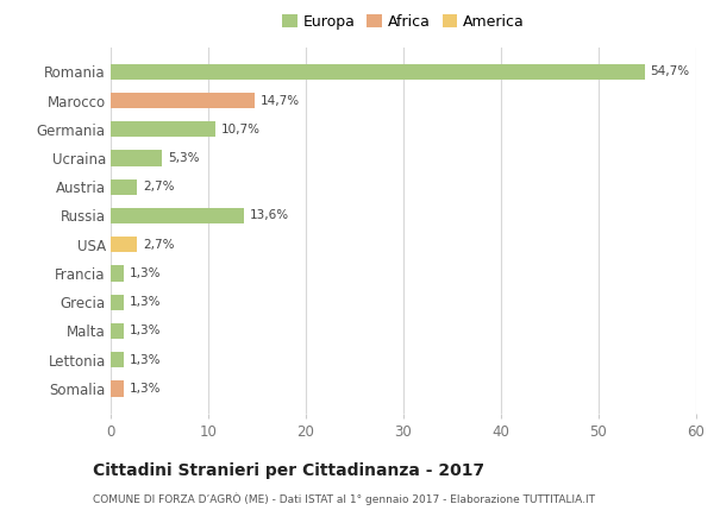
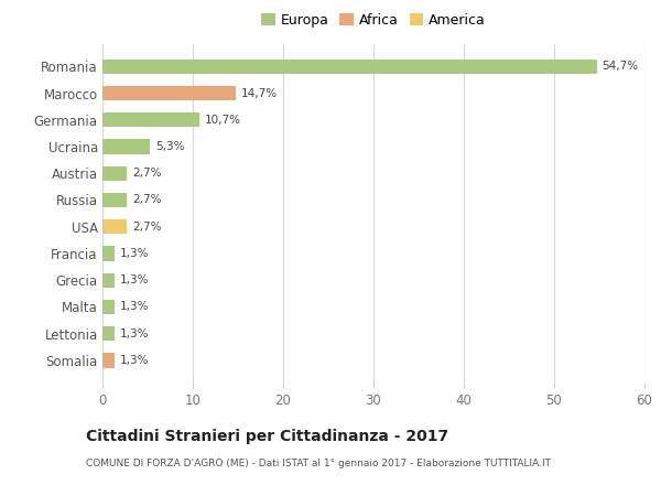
Russia: 13,6% -> 2,7%
